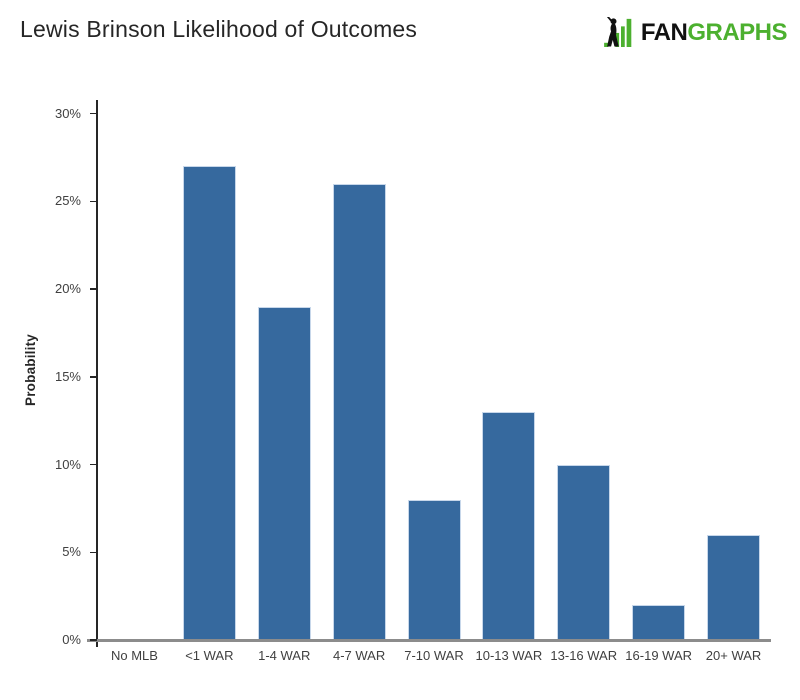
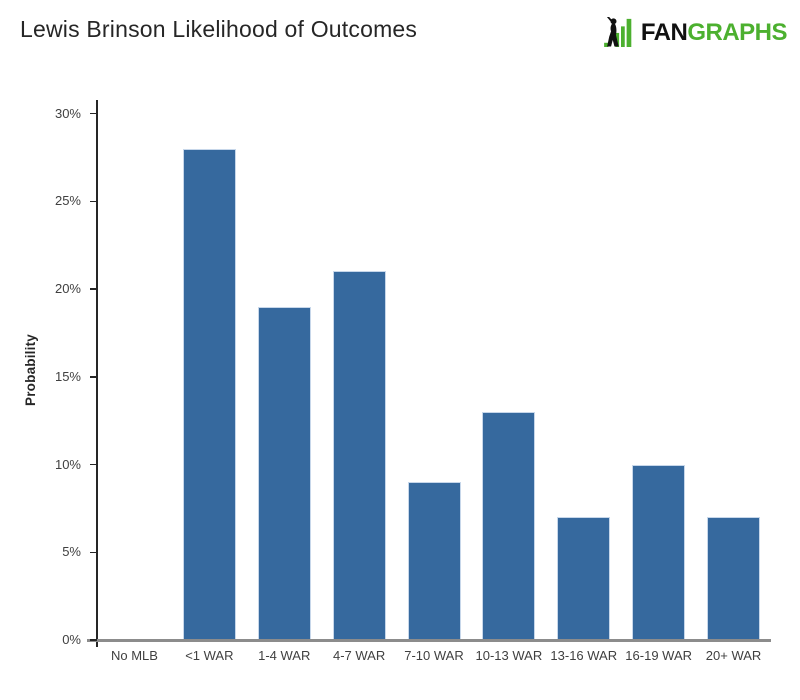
<1 WAR: 27% -> 28%
4-7 WAR: 26% -> 21%
7-10 WAR: 8% -> 9%
13-16 WAR: 10% -> 7%
16-19 WAR: 2% -> 10%
20+ WAR: 6% -> 7%
